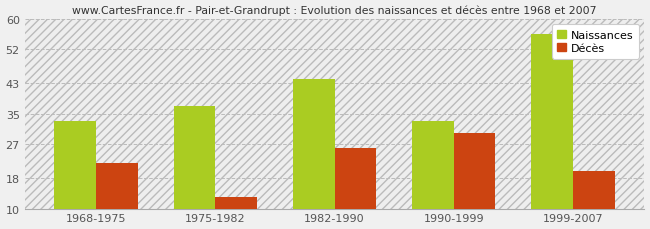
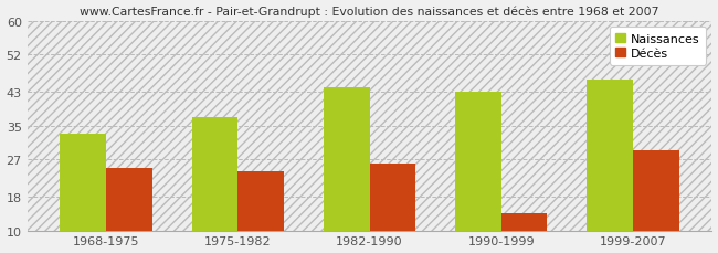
Décès/1968-1975: 22 -> 25
Décès/1975-1982: 13 -> 24
Naissances/1990-1999: 33 -> 43
Décès/1990-1999: 30 -> 14
Naissances/1999-2007: 56 -> 46
Décès/1999-2007: 20 -> 29
